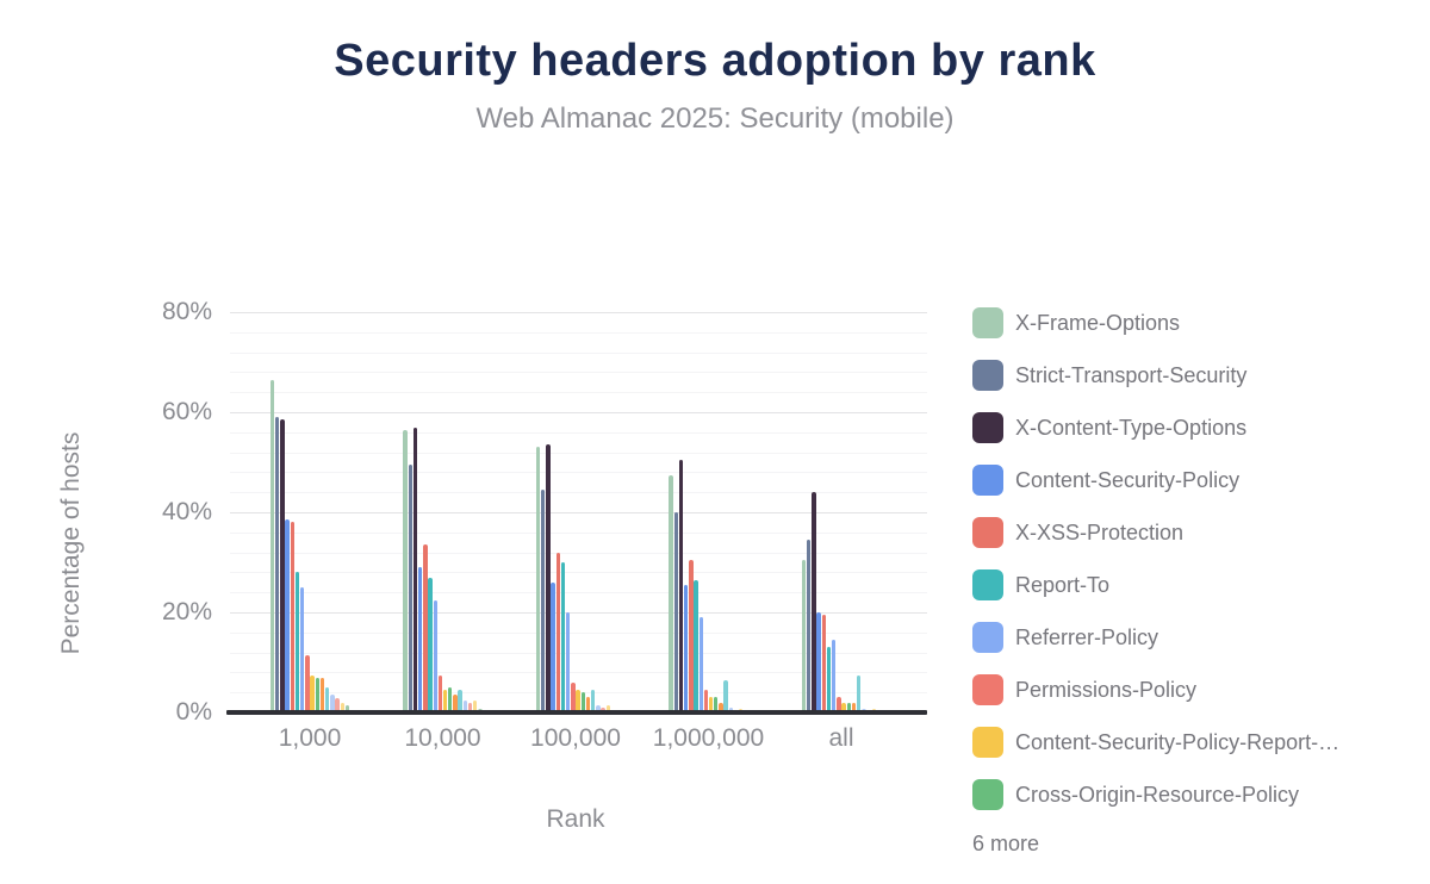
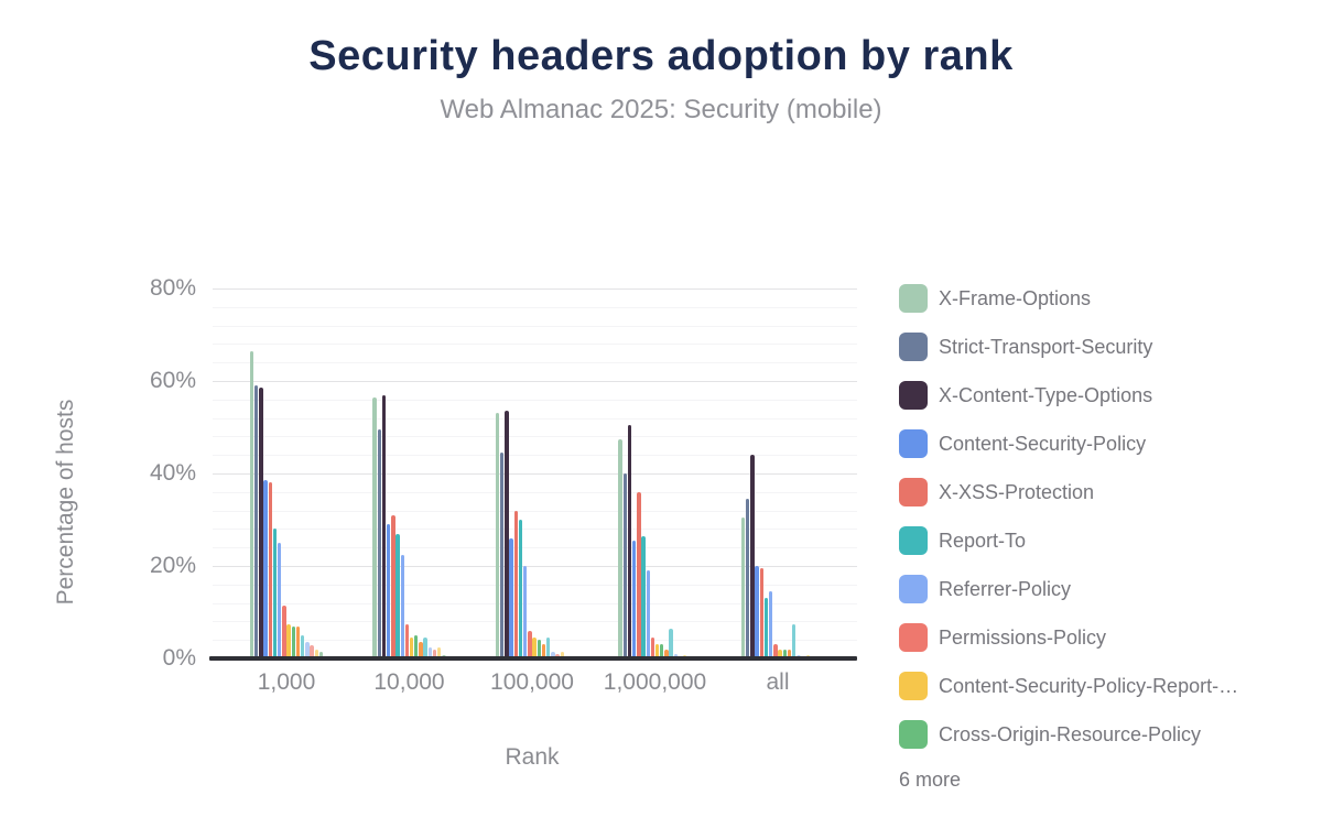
X-XSS-Protection/10,000: 34% -> 31%
X-XSS-Protection/1,000,000: 30% -> 36%
